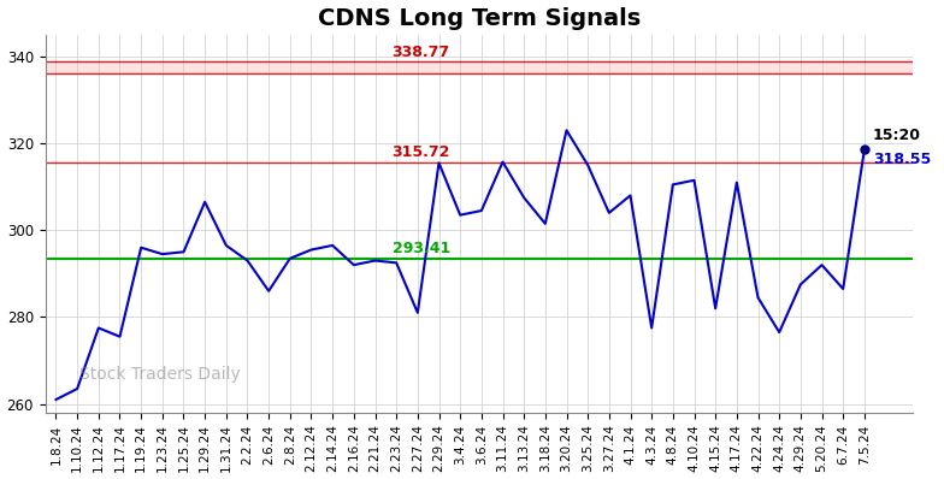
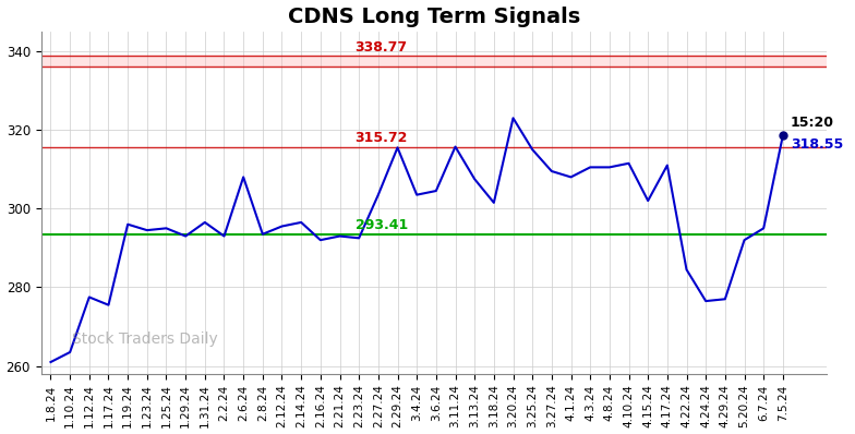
1.29.24: 306.5 -> 293.0
2.6.24: 286.0 -> 308.0
2.27.24: 281.0 -> 303.5
3.27.24: 304.0 -> 309.5
4.3.24: 277.5 -> 310.5
4.15.24: 282.0 -> 302.0
4.29.24: 287.5 -> 277.0
6.7.24: 286.5 -> 295.0
